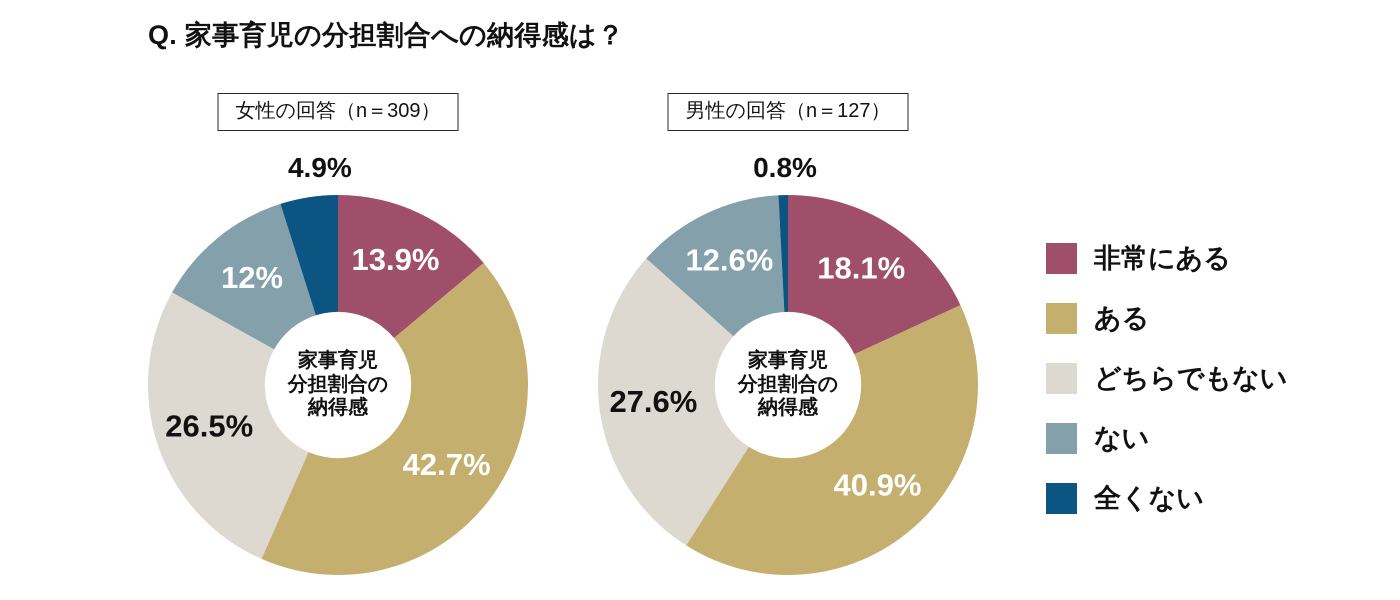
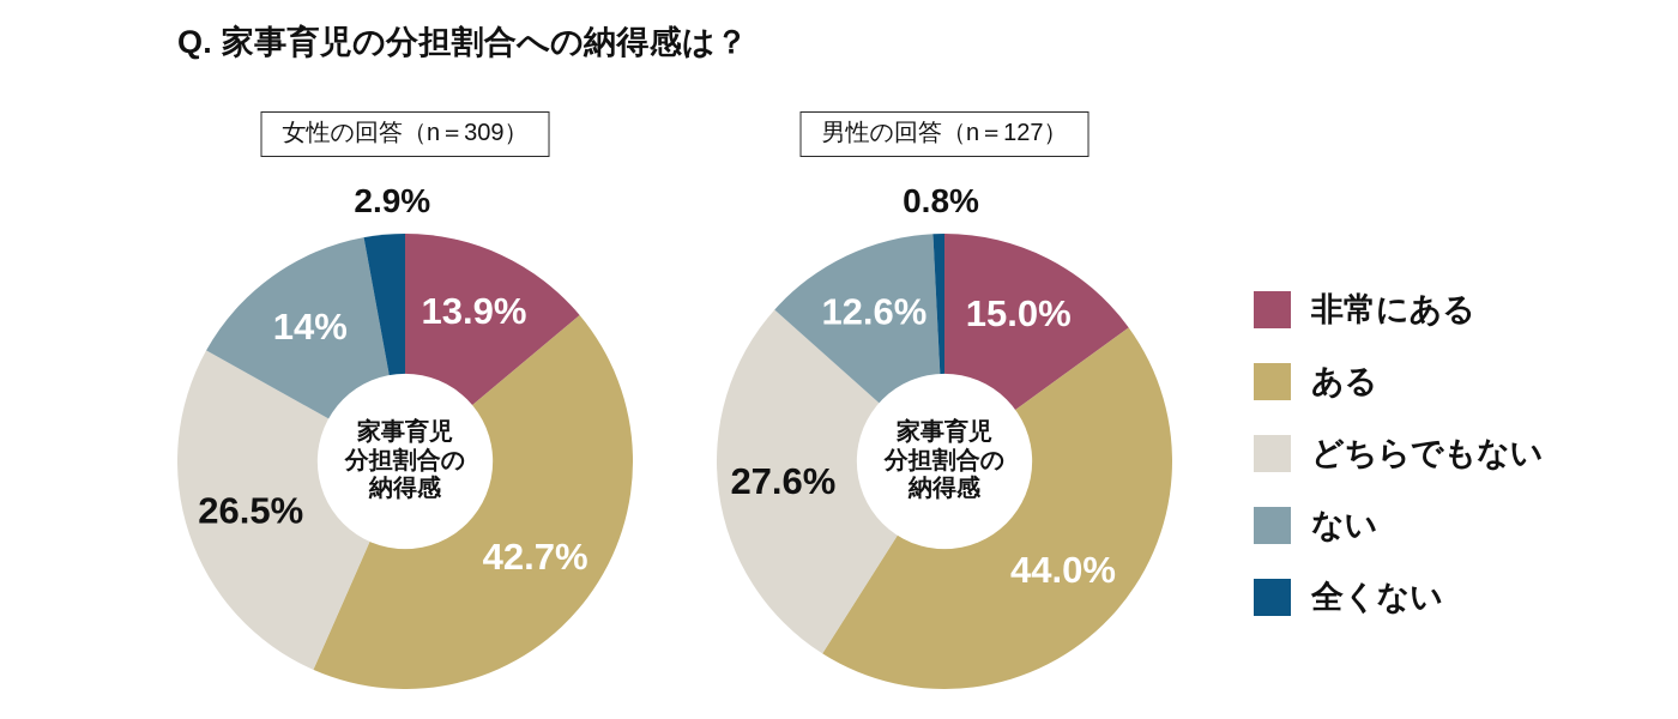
女性の回答（n＝309）/ない: 12% -> 14%
女性の回答（n＝309）/全くない: 4.9% -> 2.9%
男性の回答（n＝127）/非常にある: 18.1% -> 15.0%
男性の回答（n＝127）/ある: 40.9% -> 44.0%
